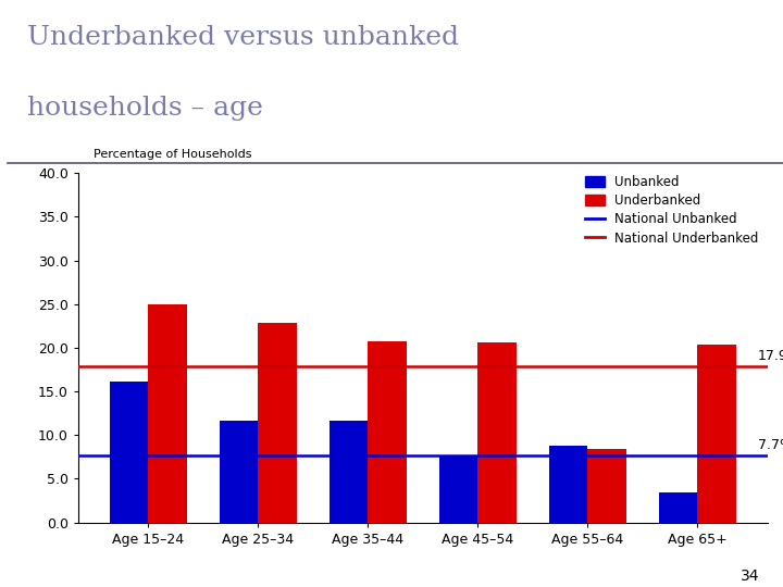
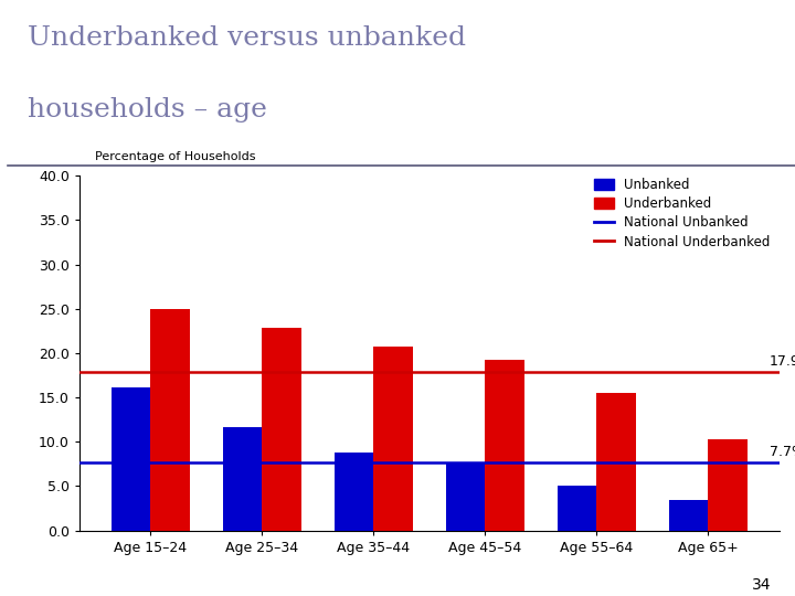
Unbanked/Age 35–44: 11.6 -> 8.8
Underbanked/Age 45–54: 20.6 -> 19.2
Unbanked/Age 55–64: 8.8 -> 5.0
Underbanked/Age 55–64: 8.4 -> 15.5
Underbanked/Age 65+: 20.4 -> 10.3
